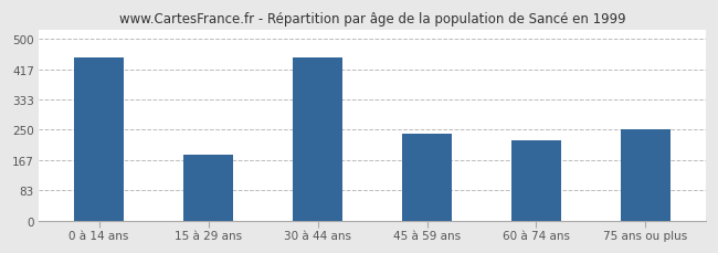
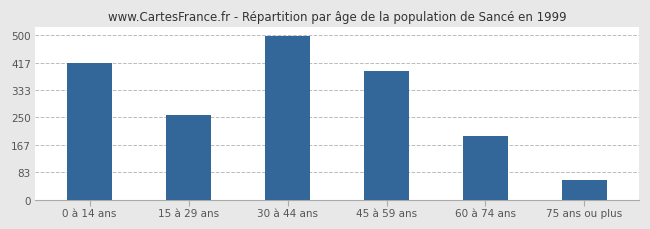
0 à 14 ans: 450 -> 417
15 à 29 ans: 180 -> 257
30 à 44 ans: 450 -> 497
45 à 59 ans: 240 -> 390
60 à 74 ans: 220 -> 192
75 ans ou plus: 250 -> 58
